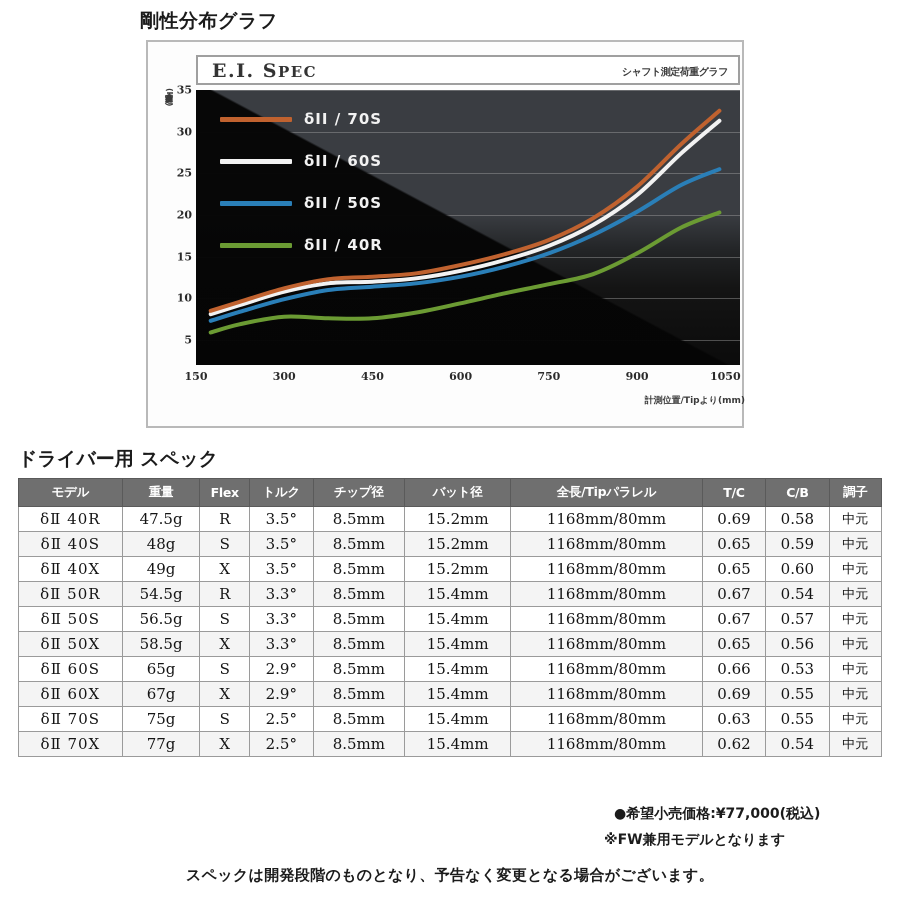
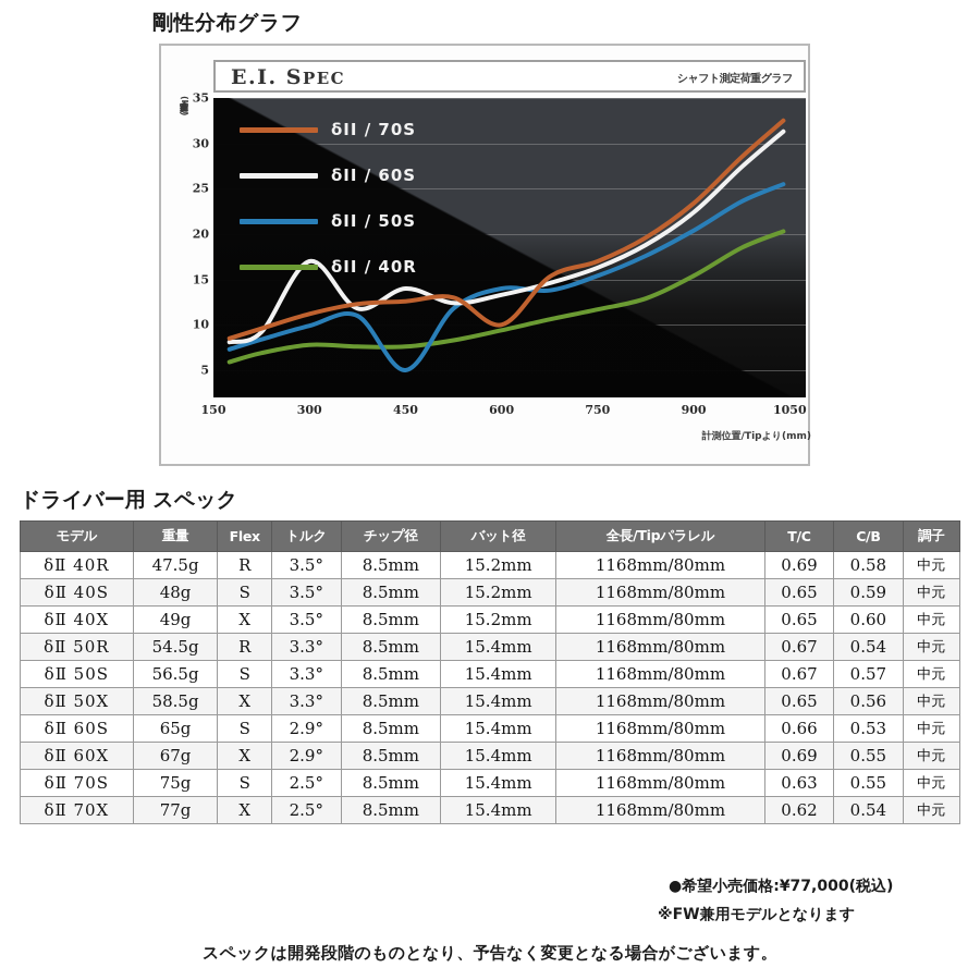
δII / 60S/300: 11 -> 17
δII / 60S/450: 12 -> 14
δII / 50S/450: 11 -> 5
δII / 70S/600: 14 -> 10
δII / 50S/600: 13 -> 14
